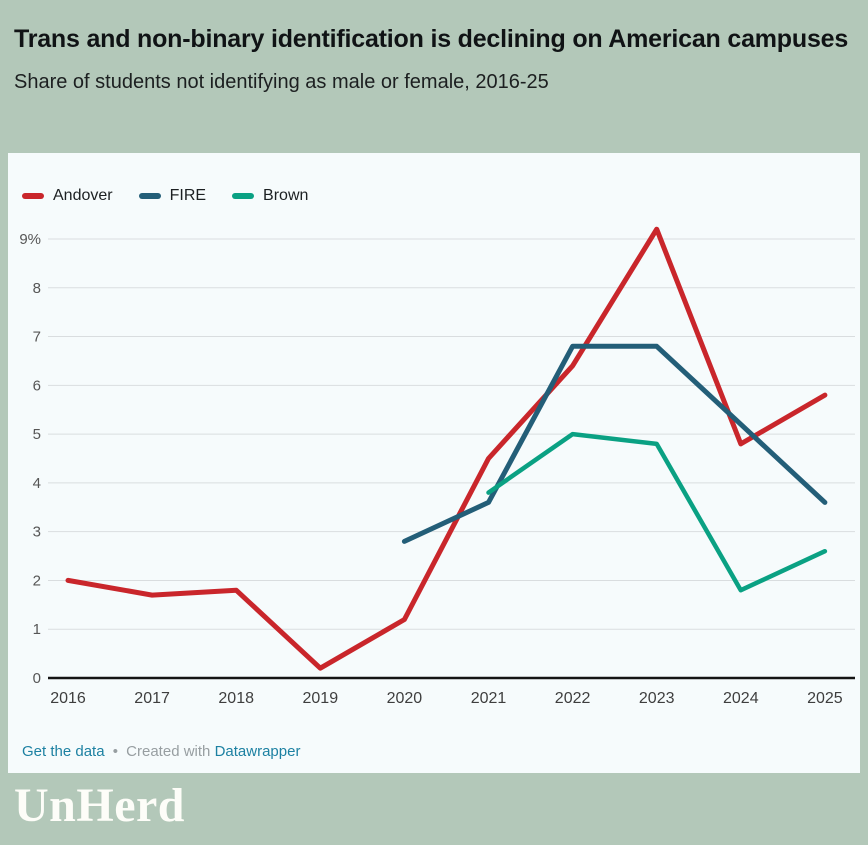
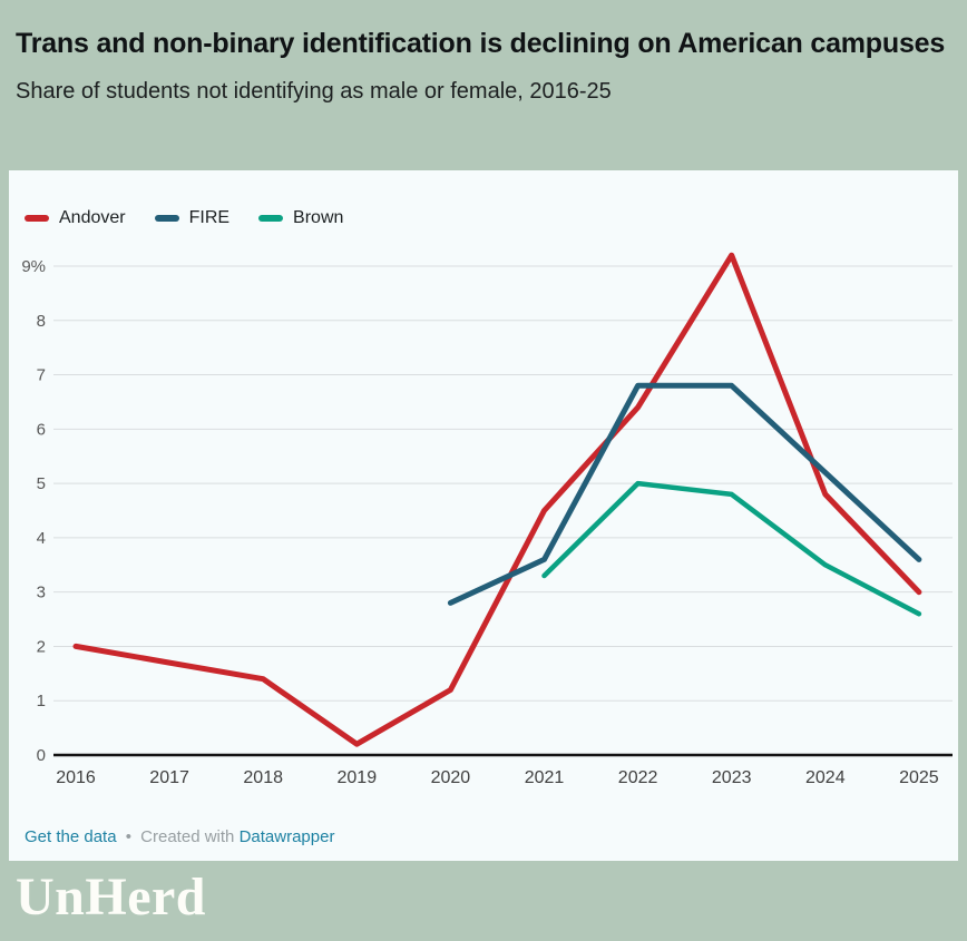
Andover/2018: 1.8% -> 1.4%
Brown/2021: 3.8% -> 3.3%
Brown/2024: 1.8% -> 3.5%
Andover/2025: 5.8% -> 3.0%
